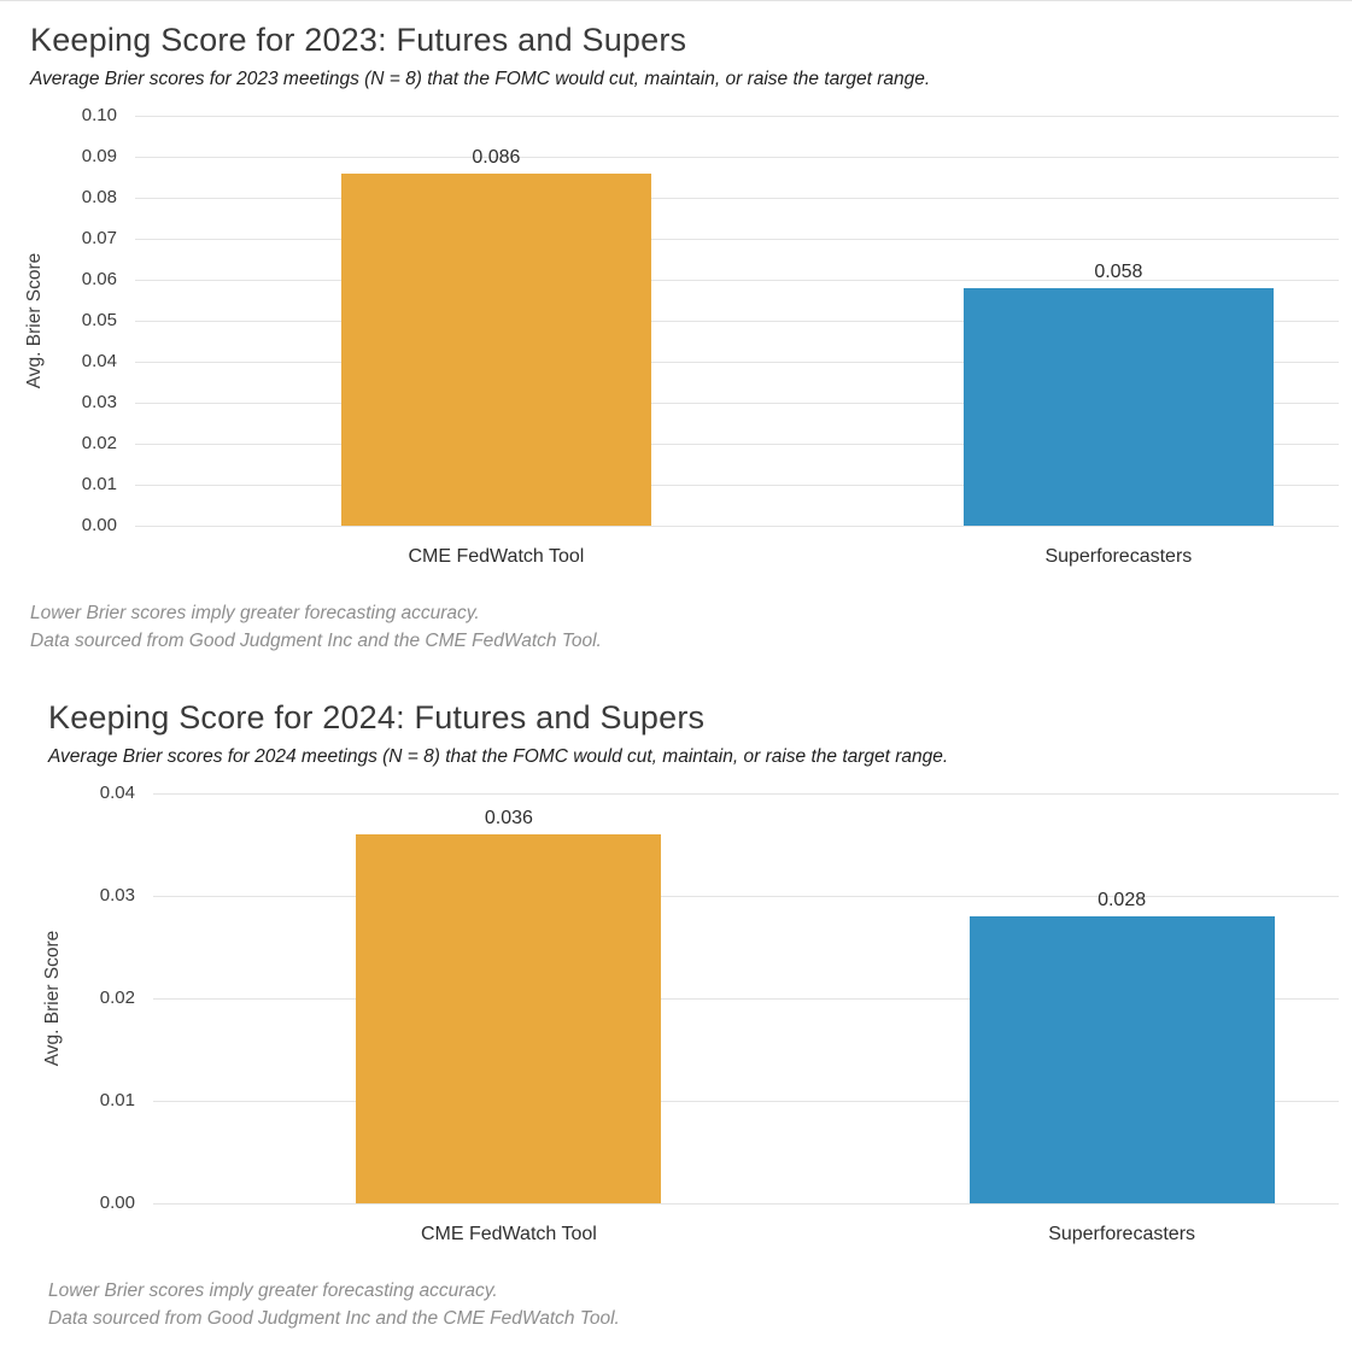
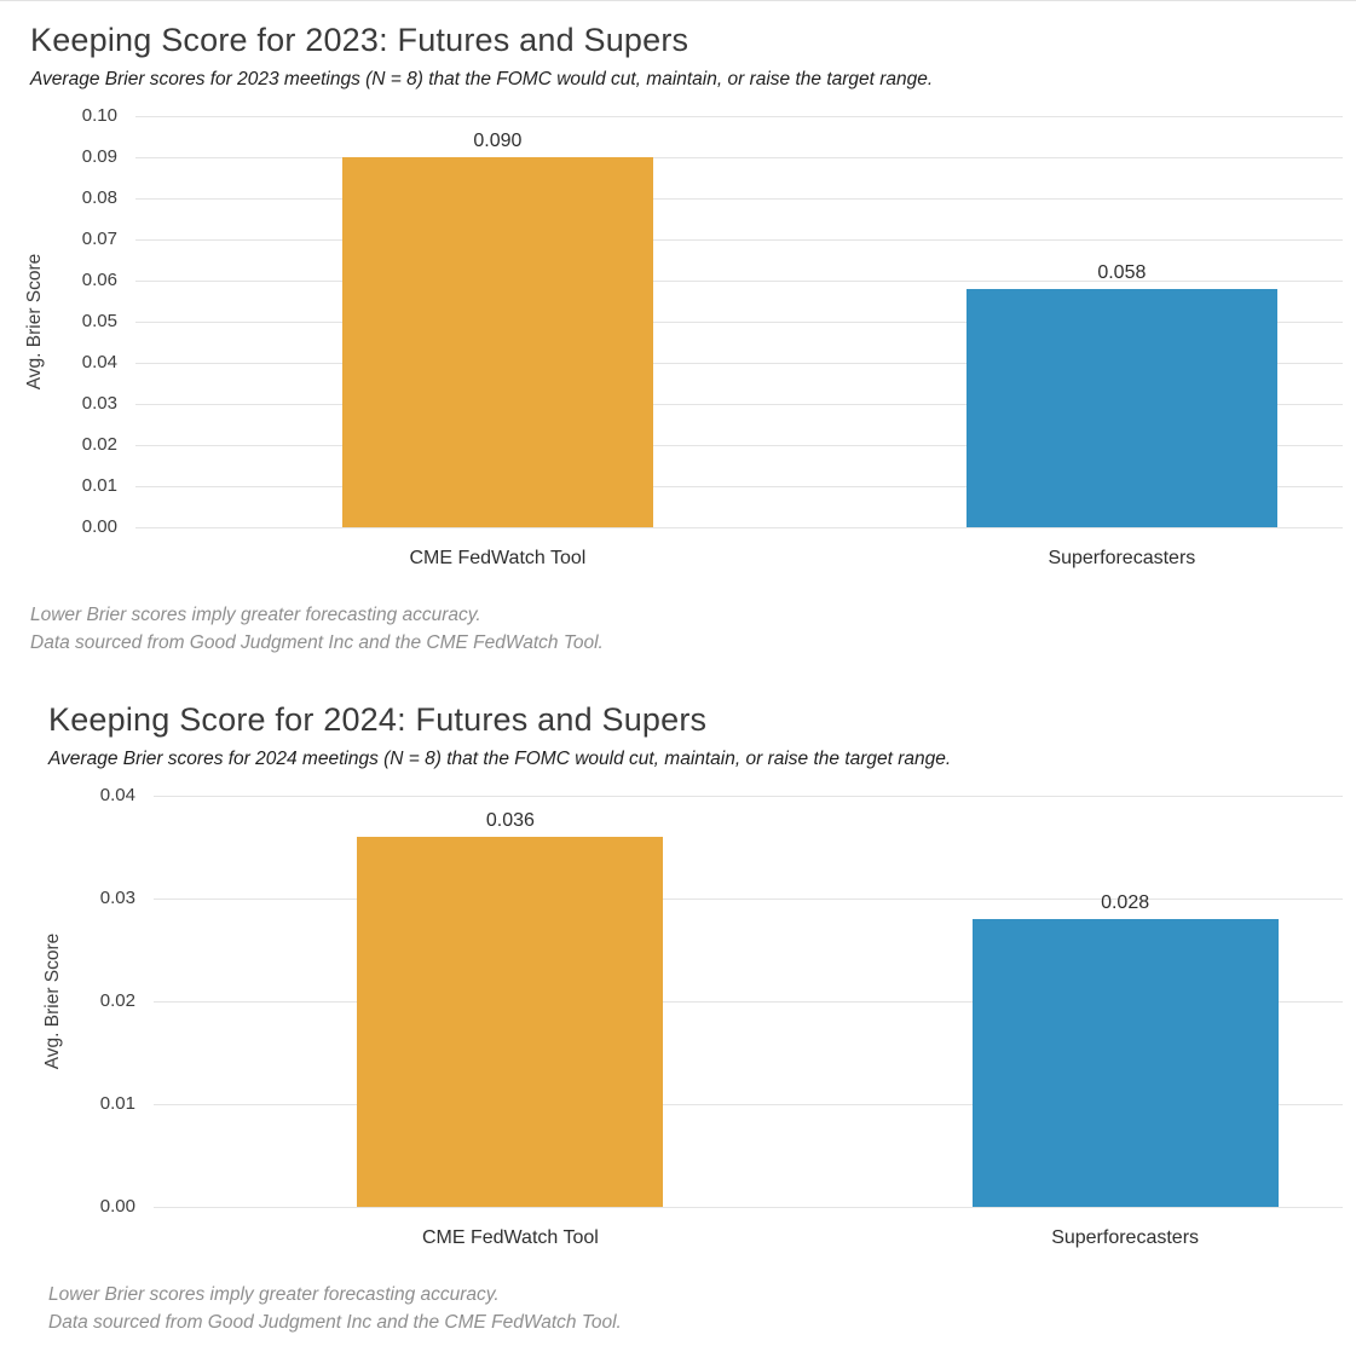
Keeping Score for 2023: Futures and Supers/CME FedWatch Tool: 0.086 -> 0.090
